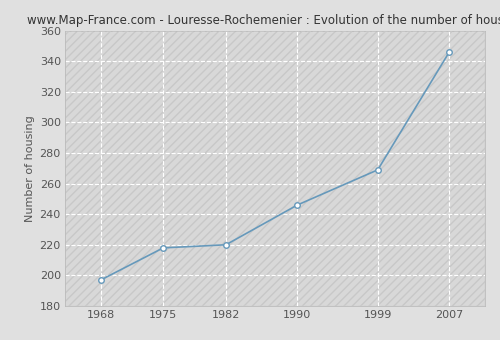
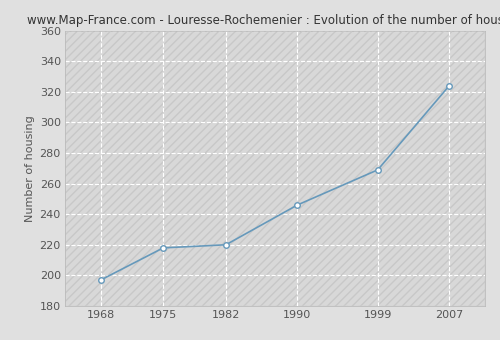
2007: 346 -> 324
